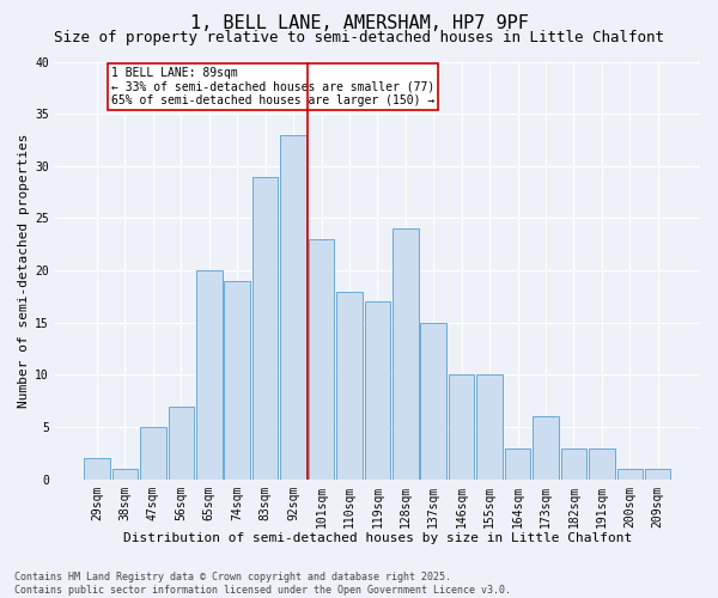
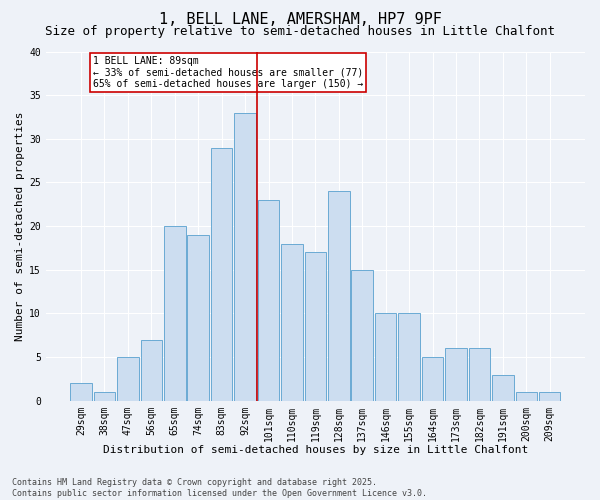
164sqm: 3 -> 5
182sqm: 3 -> 6
